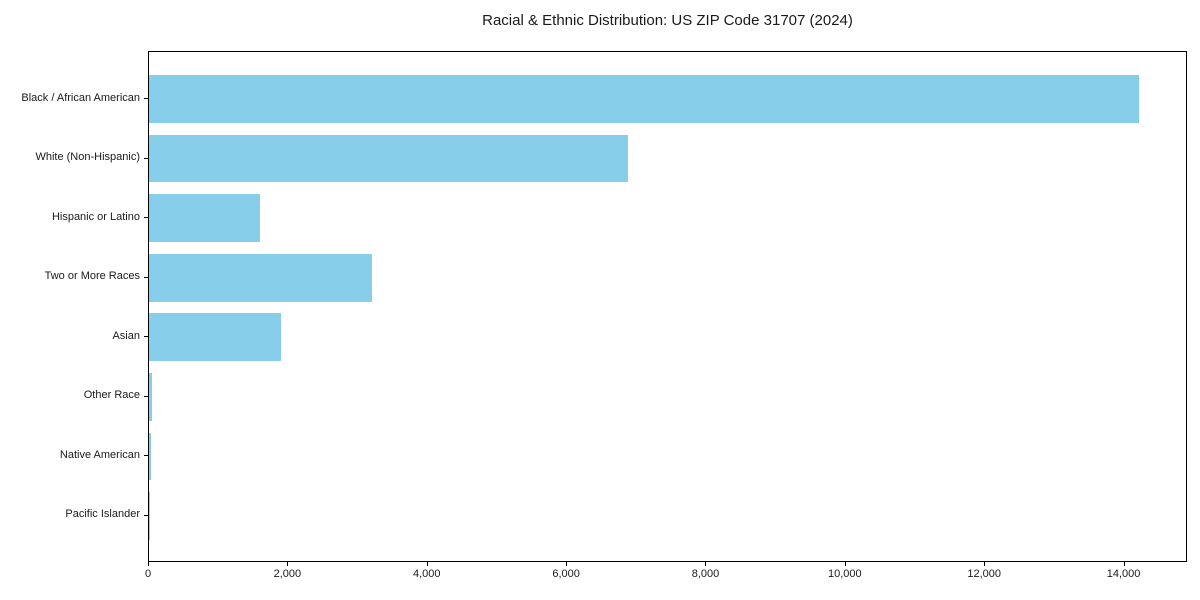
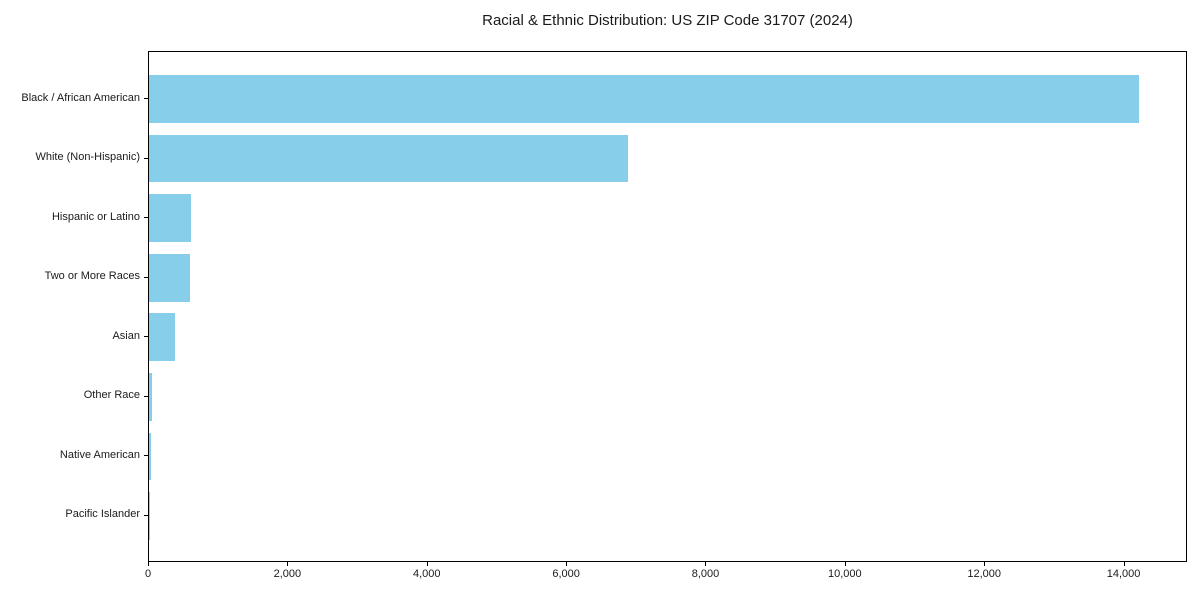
Hispanic or Latino: 1600 -> 600
Two or More Races: 3200 -> 600
Asian: 1900 -> 400
